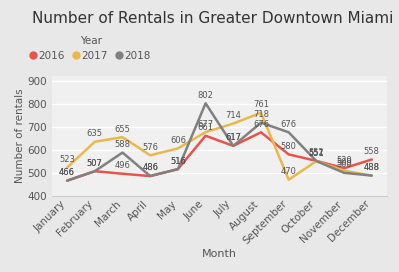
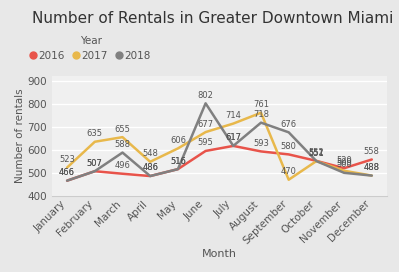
2017/April: 576 -> 548
2016/June: 661 -> 595
2016/August: 676 -> 593
